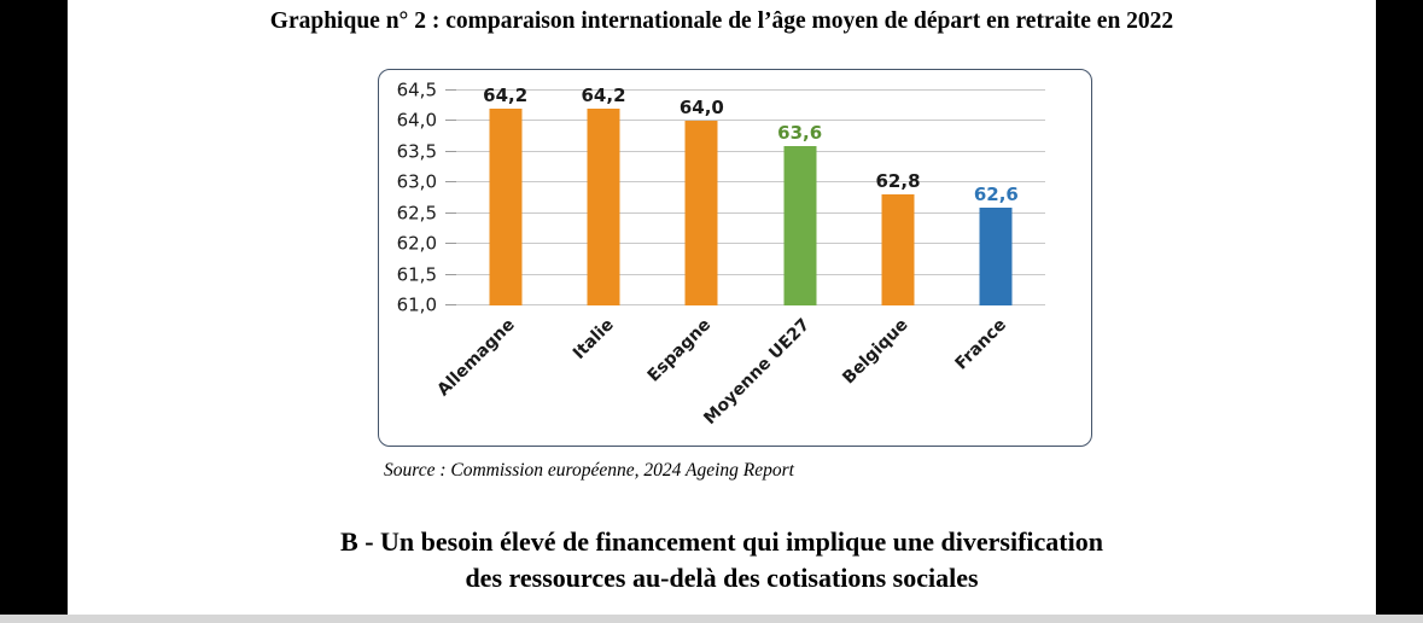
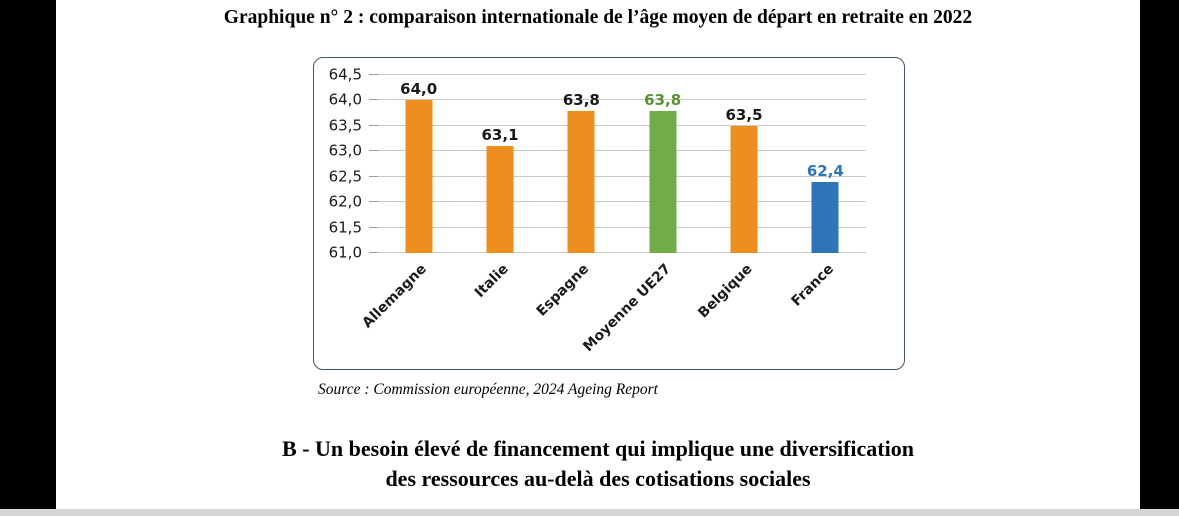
Allemagne: 64,2 -> 64,0
Italie: 64,2 -> 63,1
Espagne: 64,0 -> 63,8
Moyenne UE27: 63,6 -> 63,8
Belgique: 62,8 -> 63,5
France: 62,6 -> 62,4
